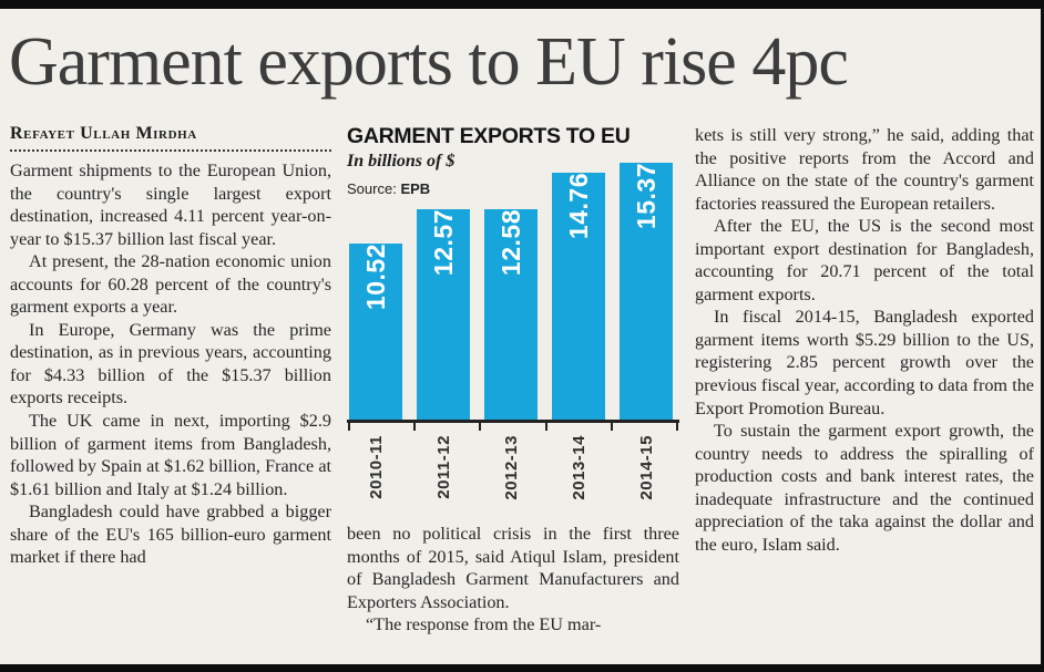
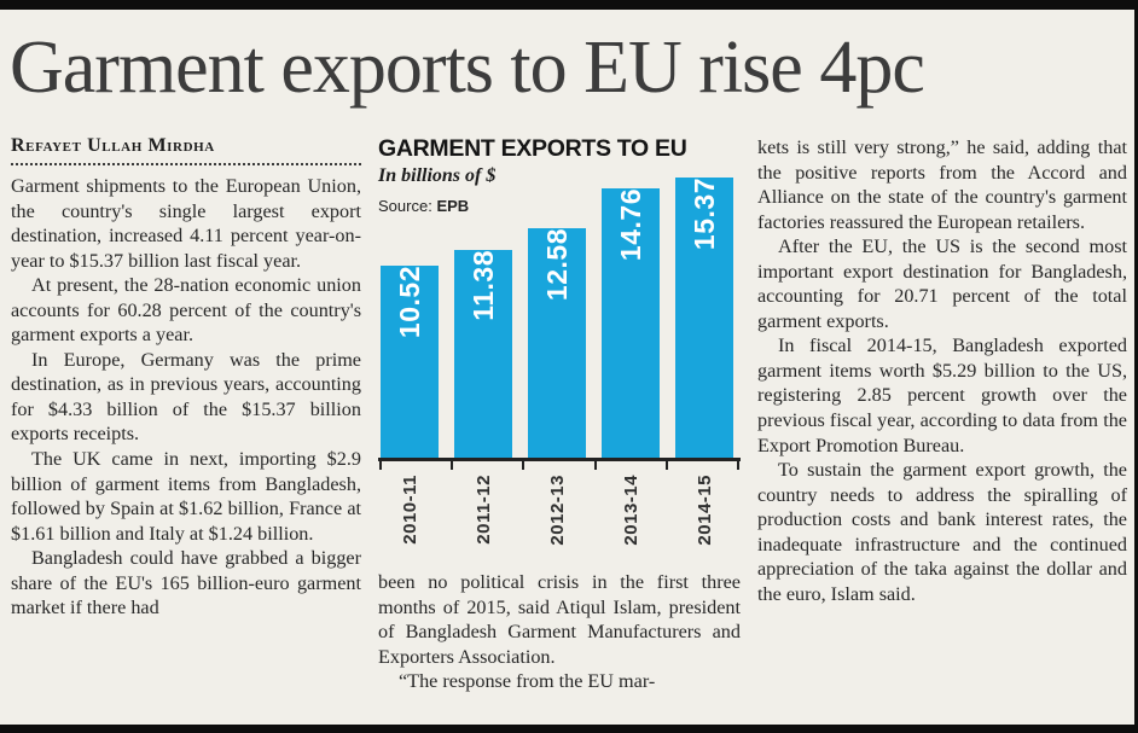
2011-12: 12.57 -> 11.38
